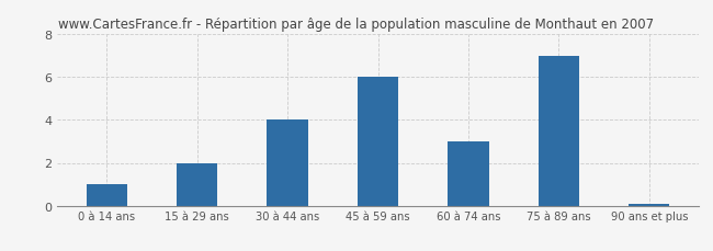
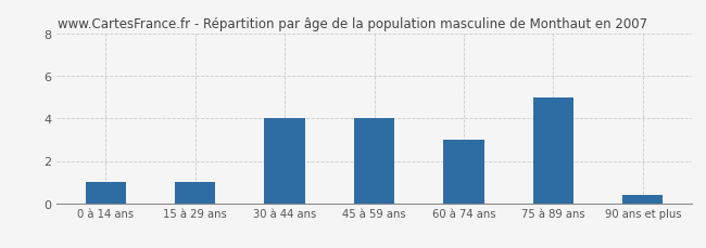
15 à 29 ans: 2.0 -> 1.0
45 à 59 ans: 6.0 -> 4.0
75 à 89 ans: 7.0 -> 5.0
90 ans et plus: 0.1 -> 0.4
